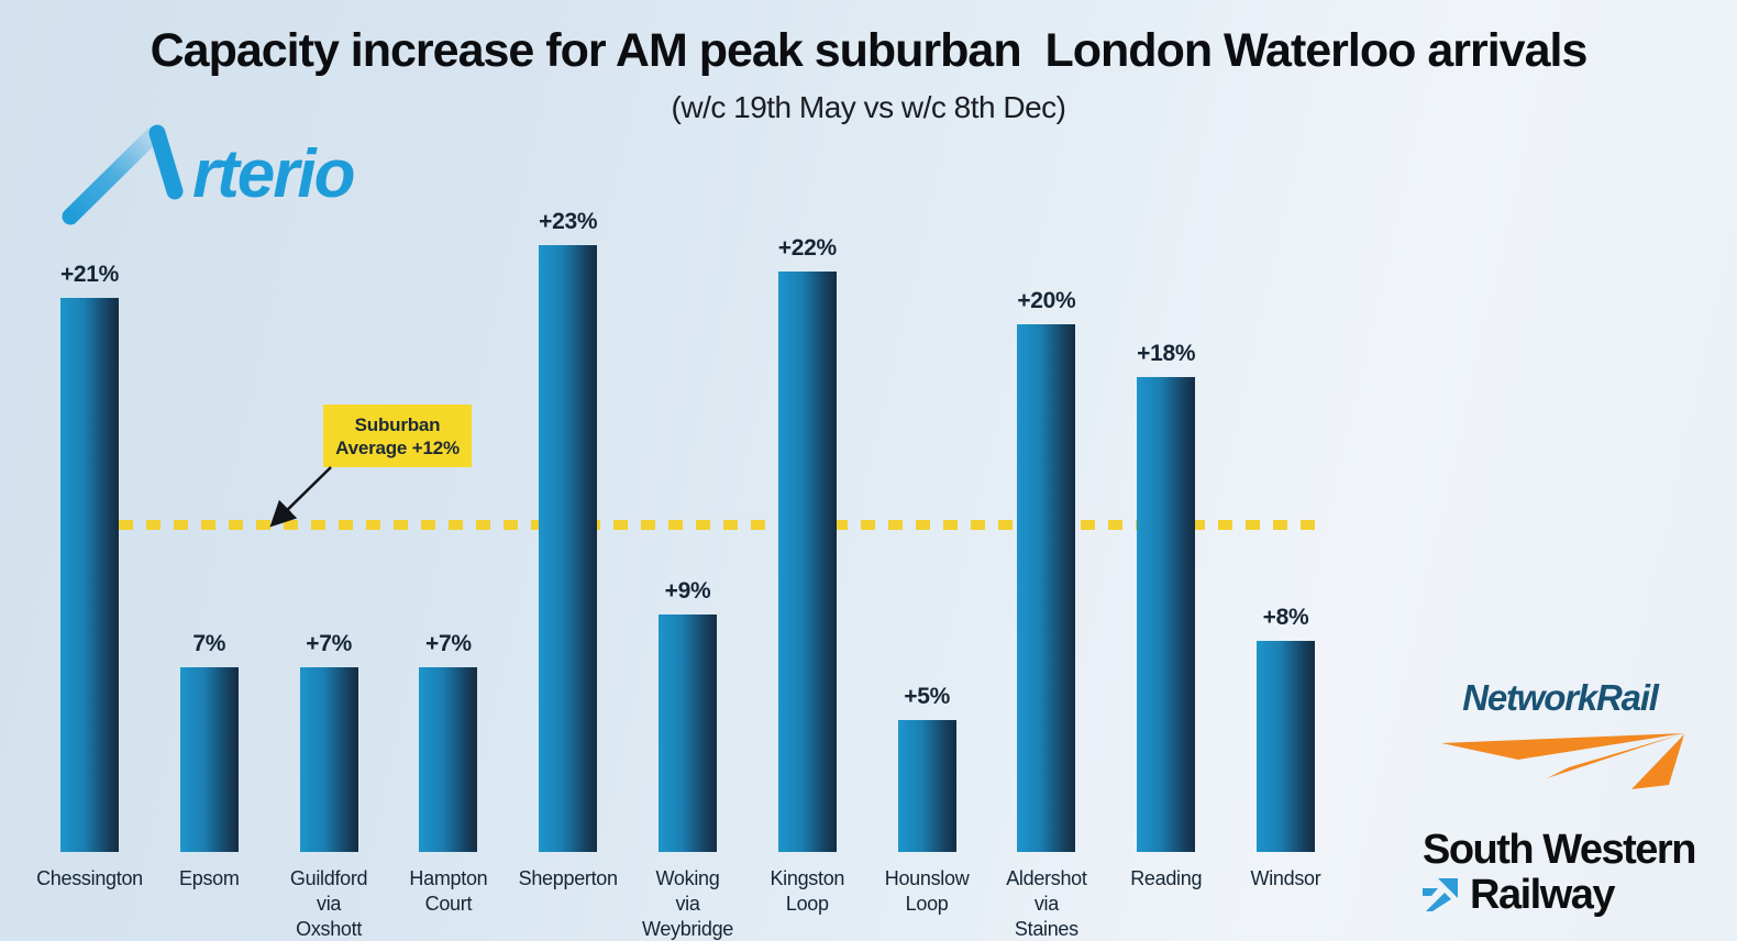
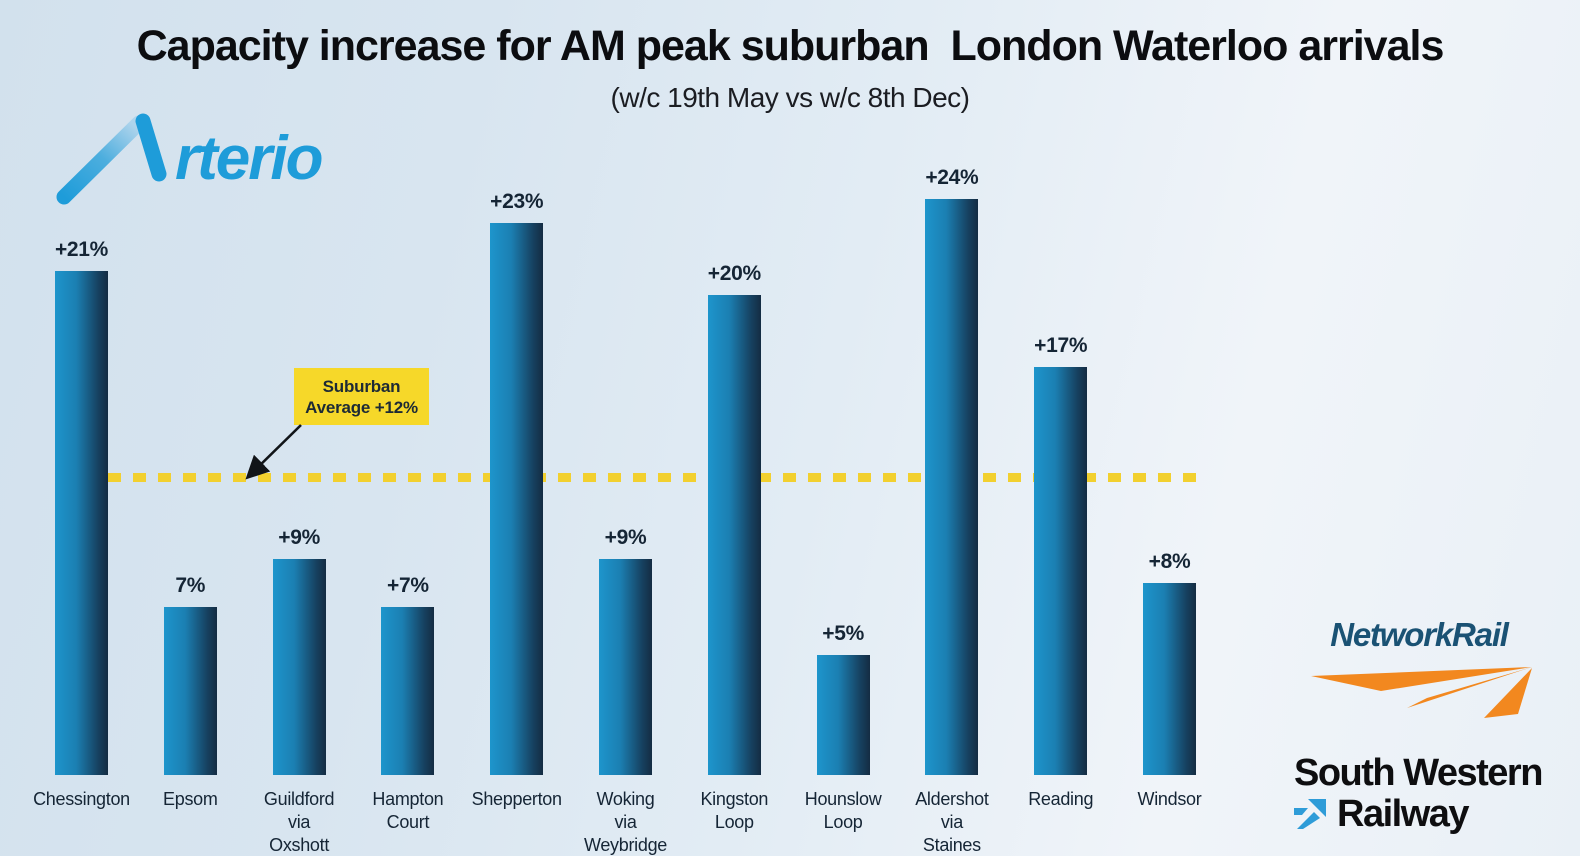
Guildford via Oxshott: +7% -> +9%
Kingston Loop: +22% -> +20%
Aldershot via Staines: +20% -> +24%
Reading: +18% -> +17%
